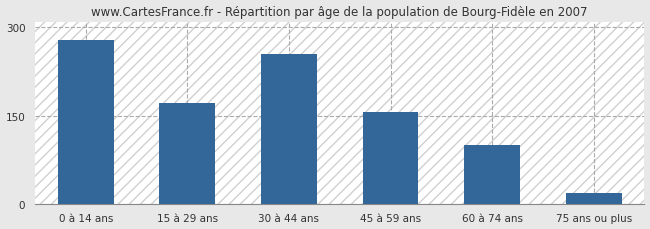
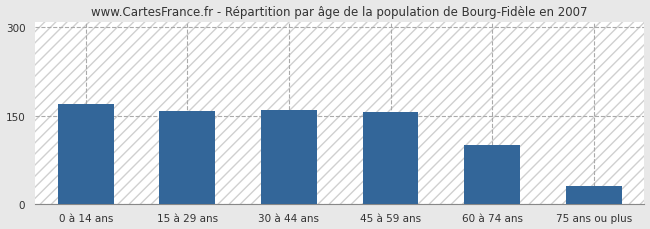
0 à 14 ans: 278 -> 170
15 à 29 ans: 172 -> 157
30 à 44 ans: 254 -> 160
75 ans ou plus: 18 -> 30
